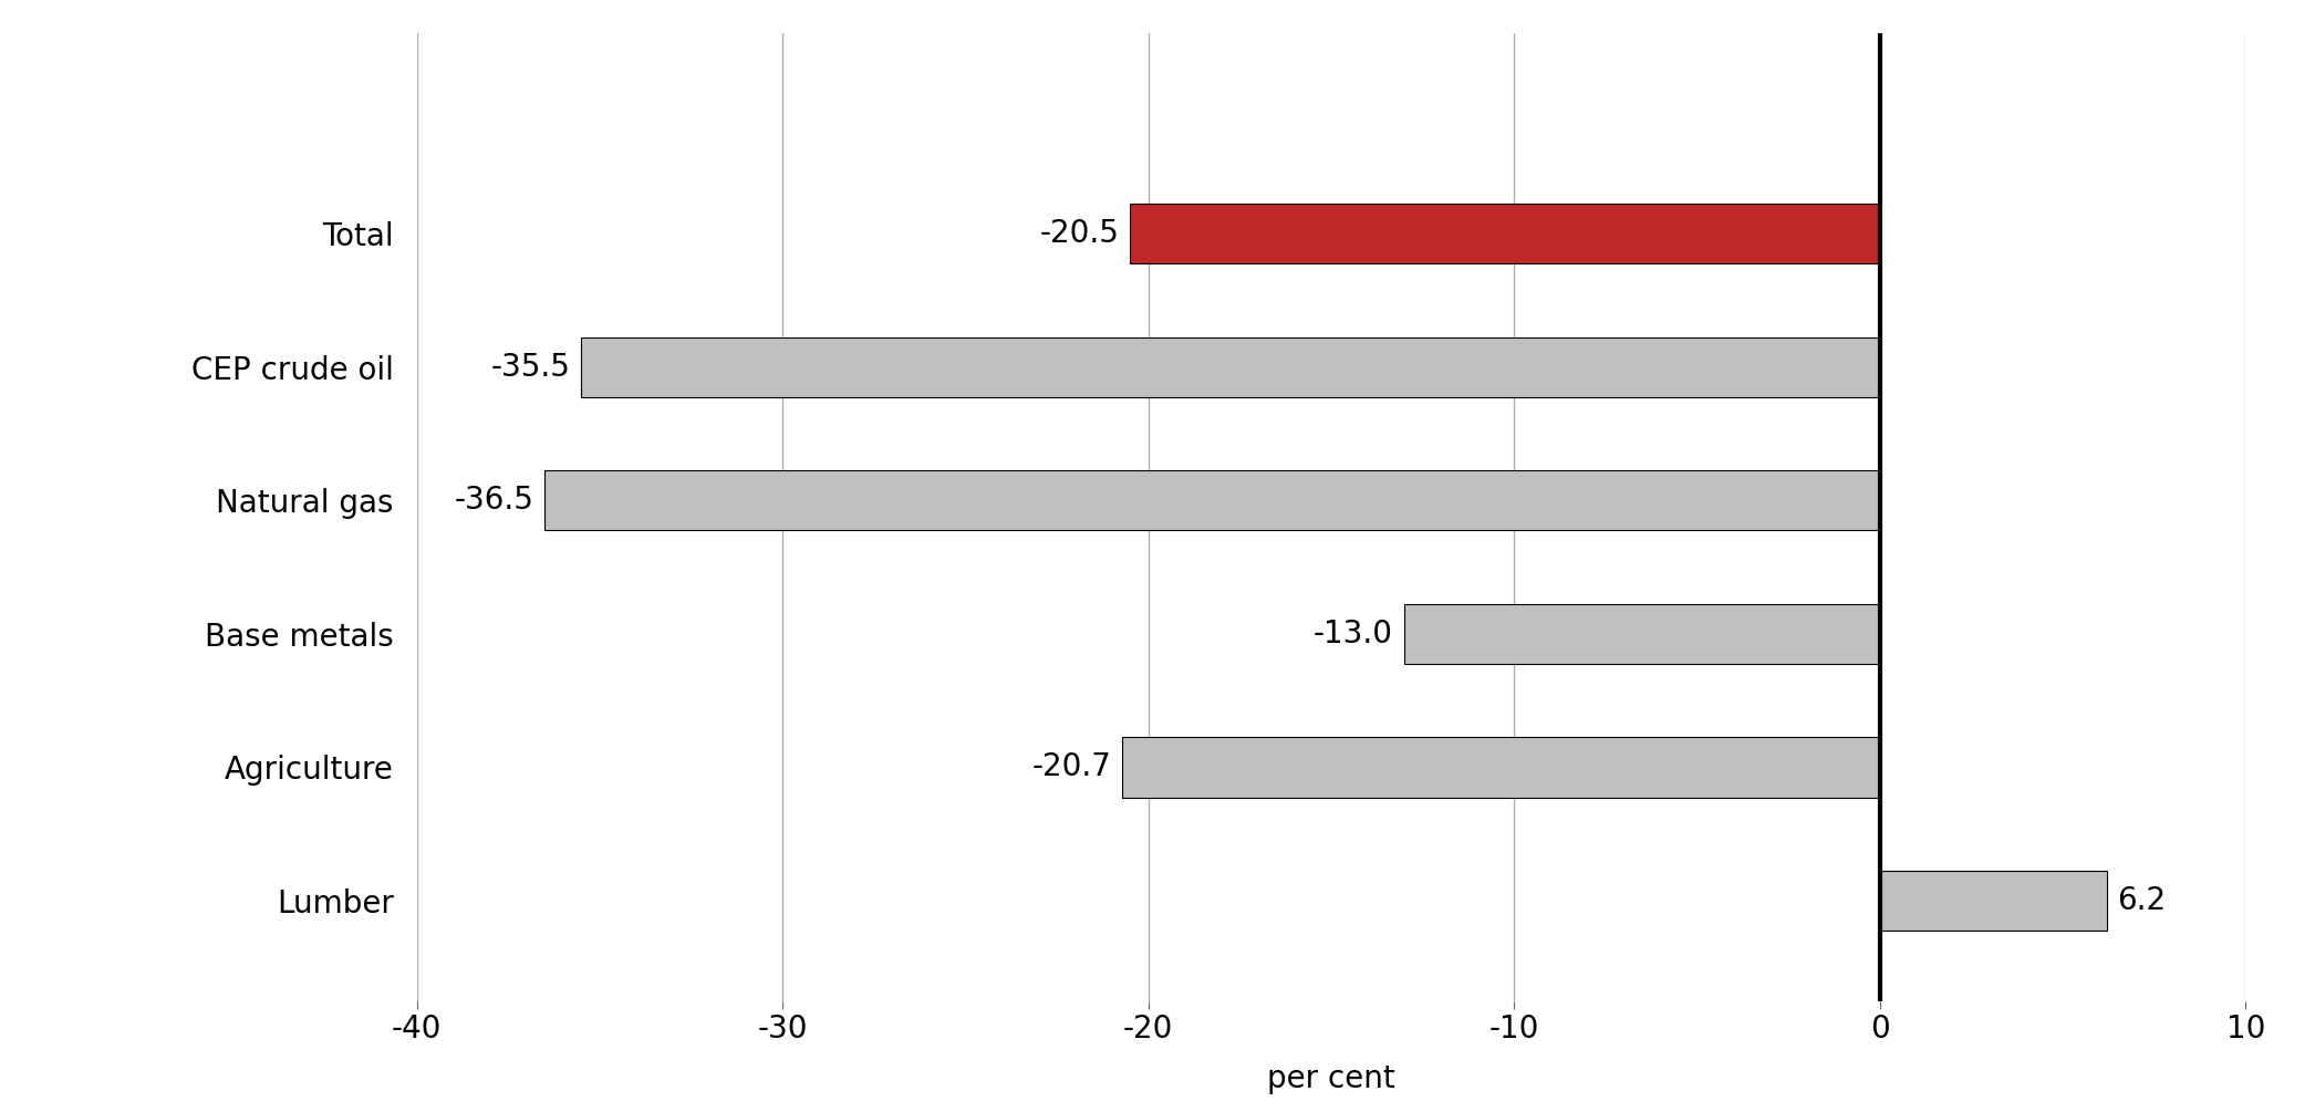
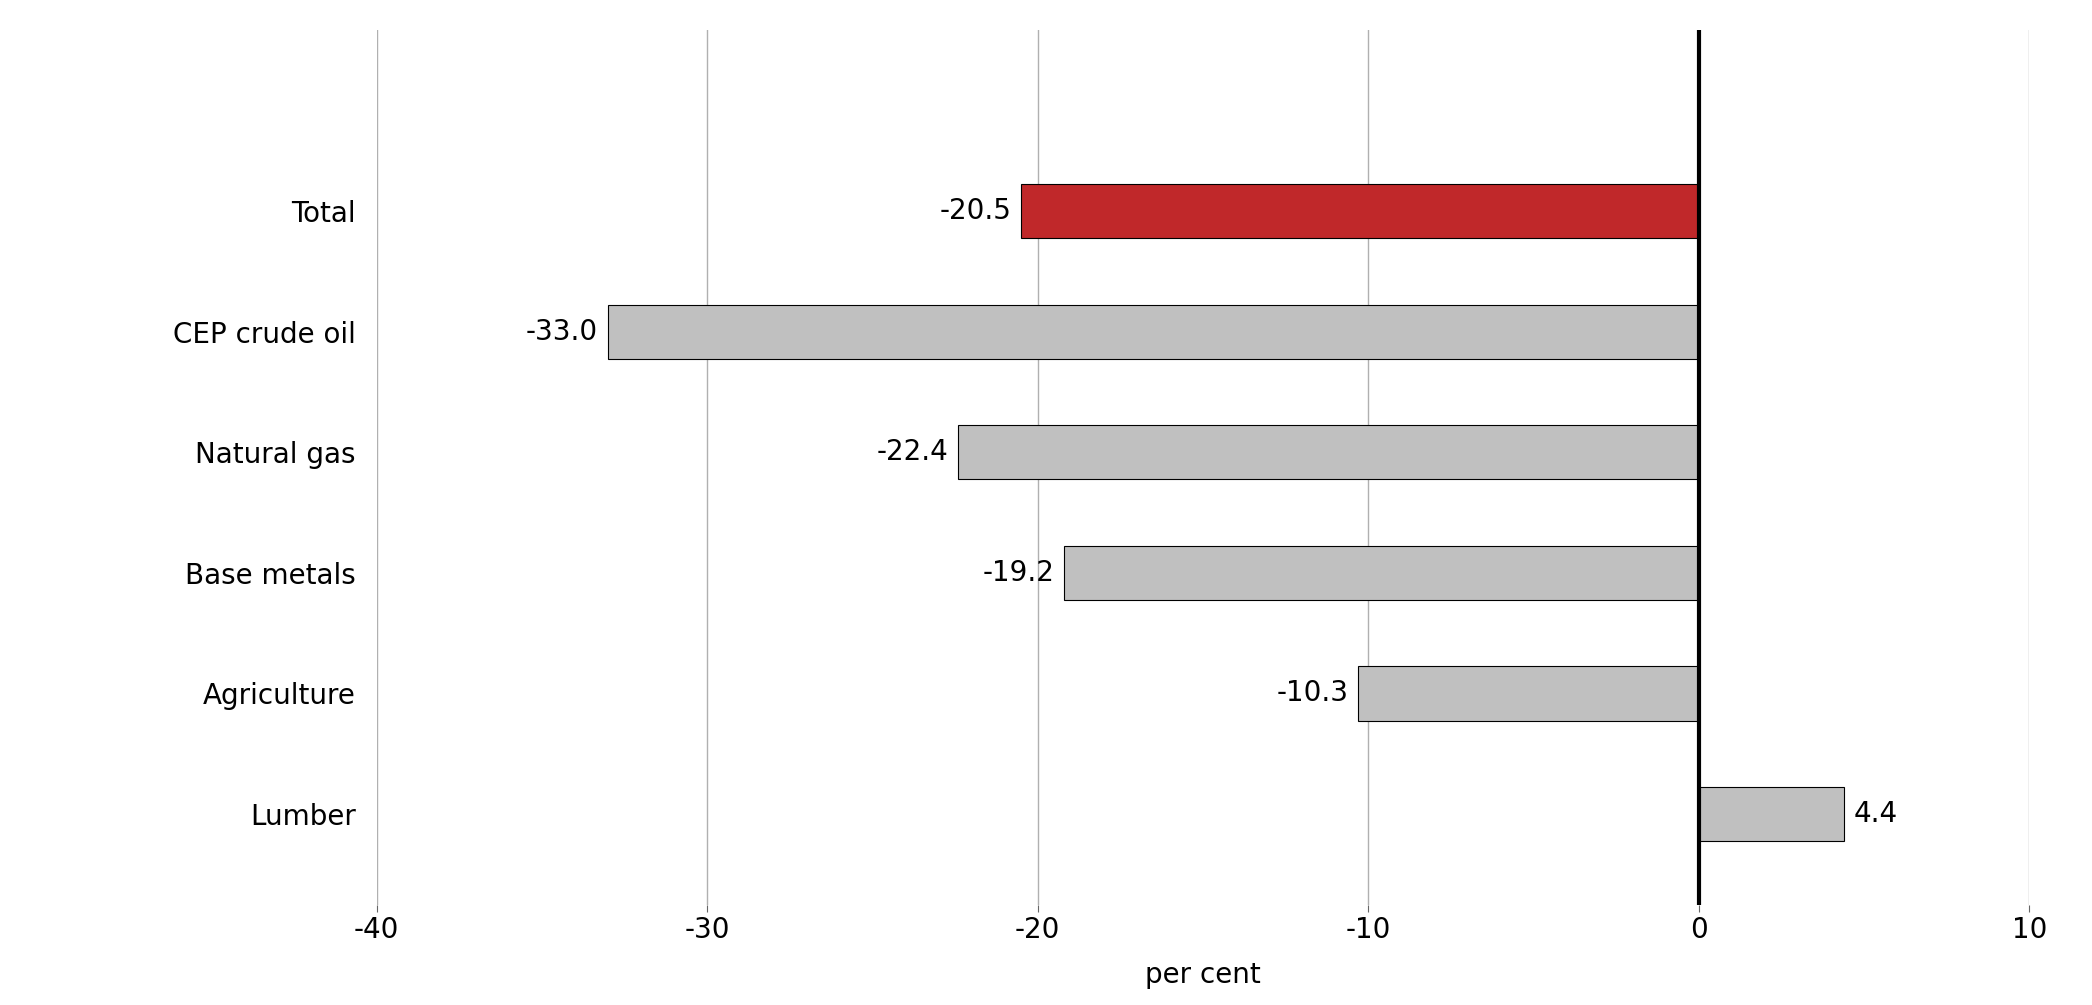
CEP crude oil: -35.5 -> -33.0
Natural gas: -36.5 -> -22.4
Base metals: -13.0 -> -19.2
Agriculture: -20.7 -> -10.3
Lumber: 6.2 -> 4.4
